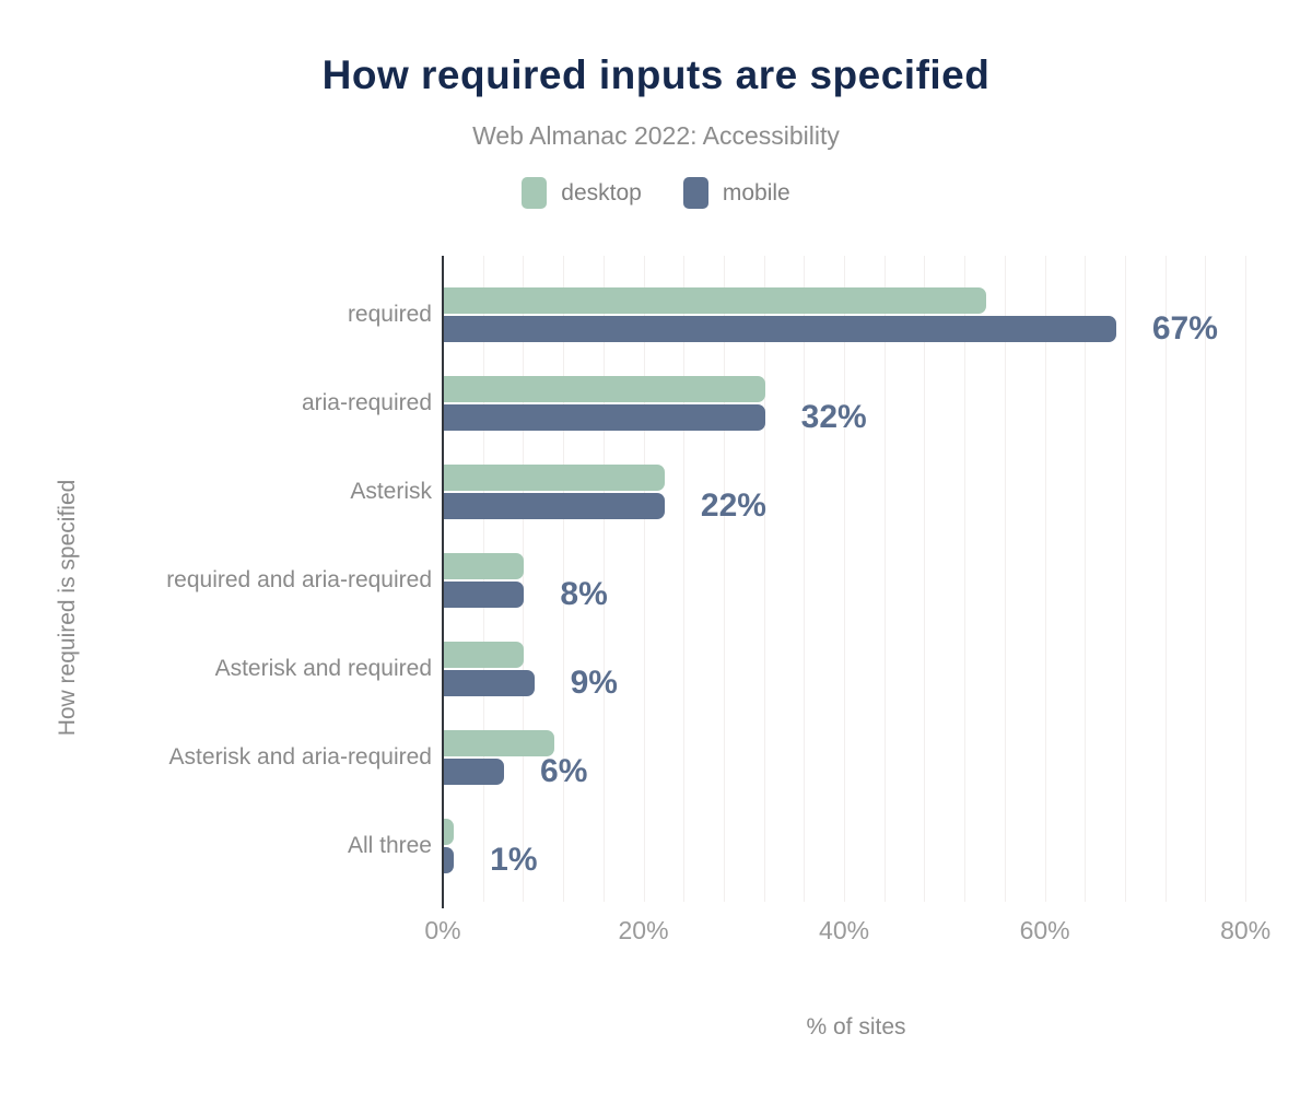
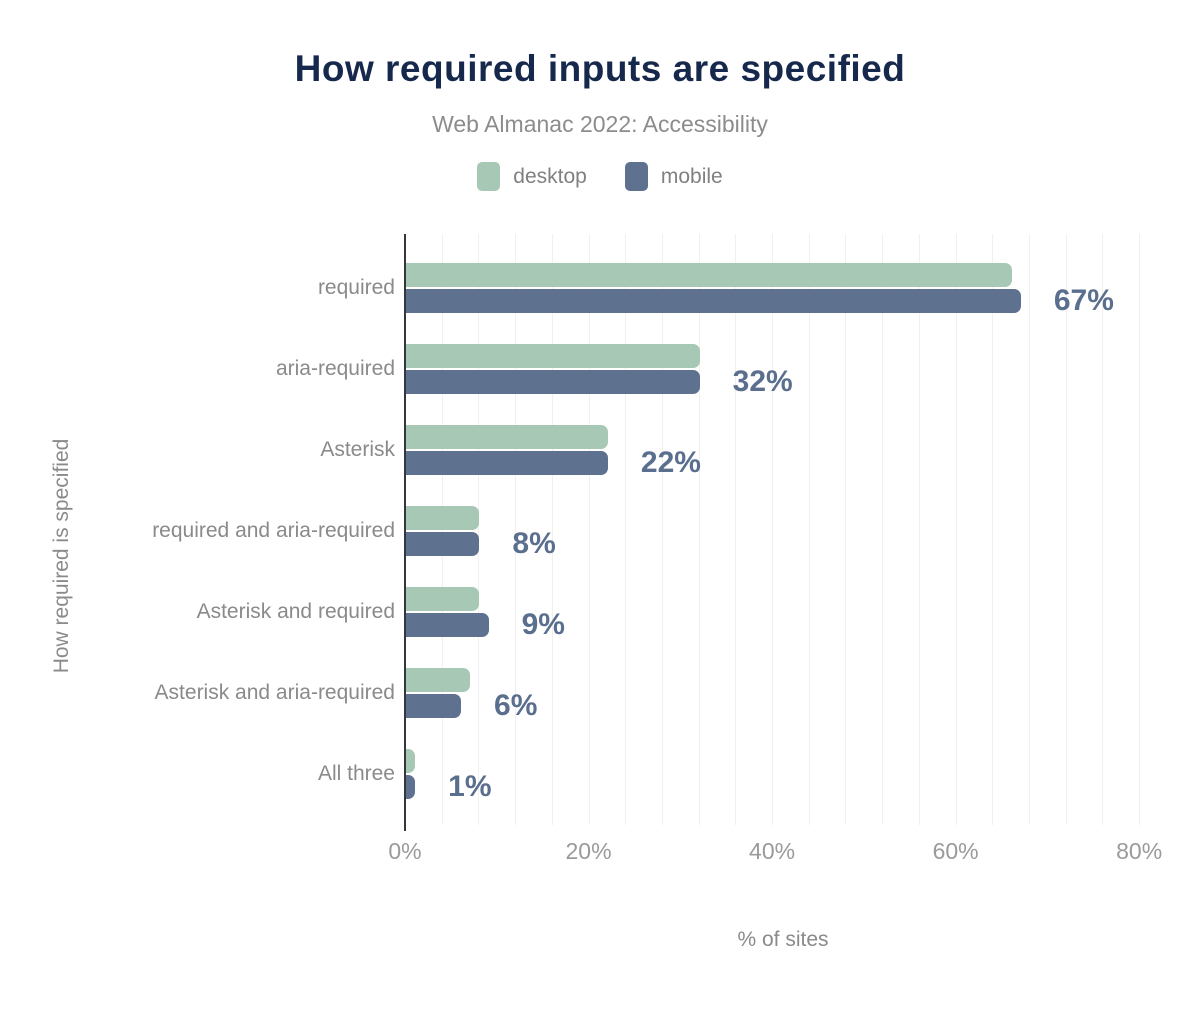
desktop/required: 54% -> 66%
desktop/Asterisk and aria-required: 11% -> 7%
